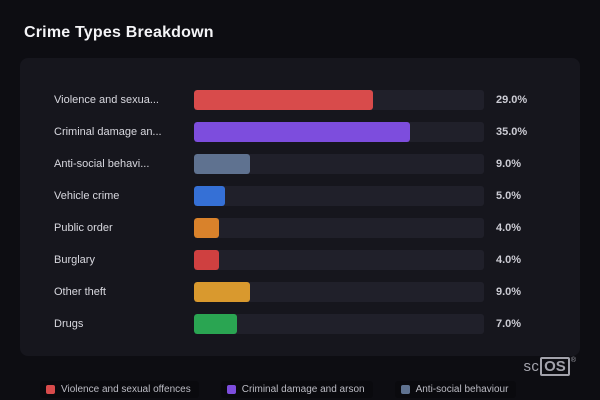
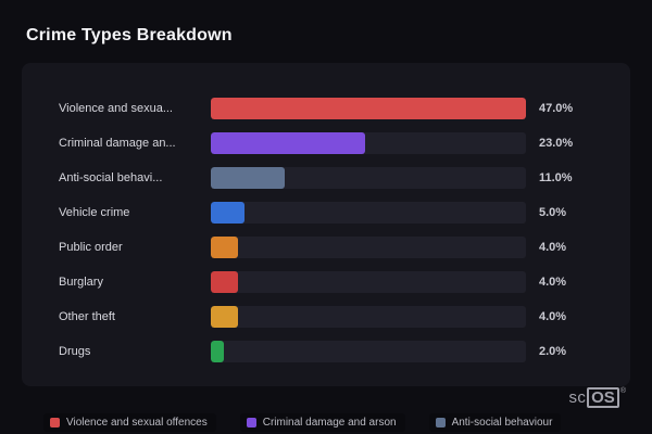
Violence and sexua...: 29.0% -> 47.0%
Criminal damage an...: 35.0% -> 23.0%
Anti-social behavi...: 9.0% -> 11.0%
Other theft: 9.0% -> 4.0%
Drugs: 7.0% -> 2.0%
